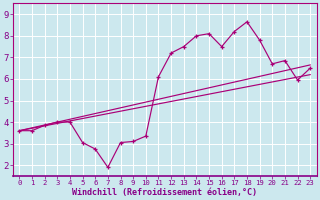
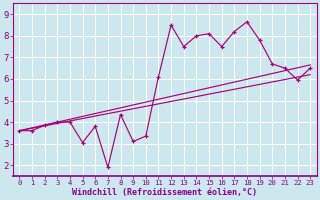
6: 2.75 -> 3.80
8: 3.05 -> 4.35
12: 7.20 -> 8.50
21: 6.85 -> 6.50
